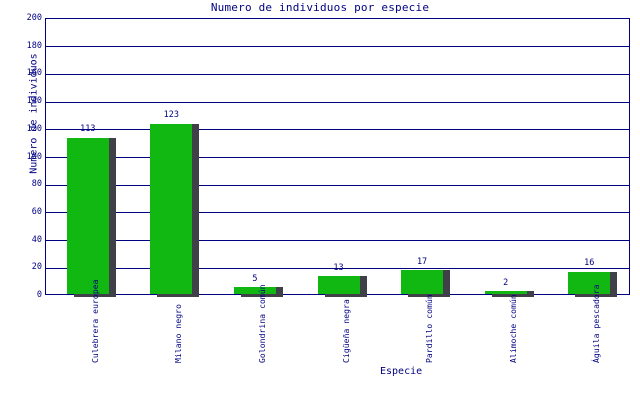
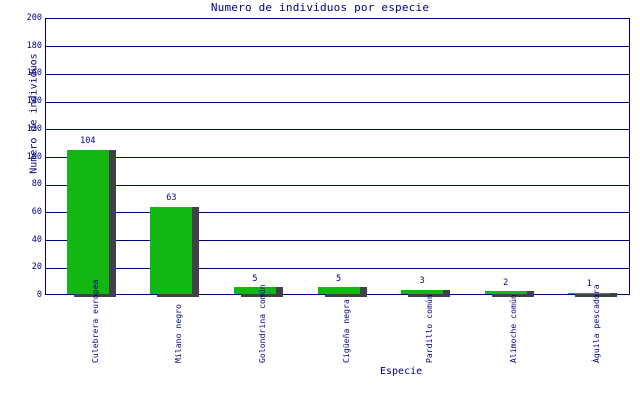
Culebrera europea: 113 -> 104
Milano negro: 123 -> 63
Cigüeña negra: 13 -> 5
Pardillo común: 17 -> 3
Águila pescadora: 16 -> 1
